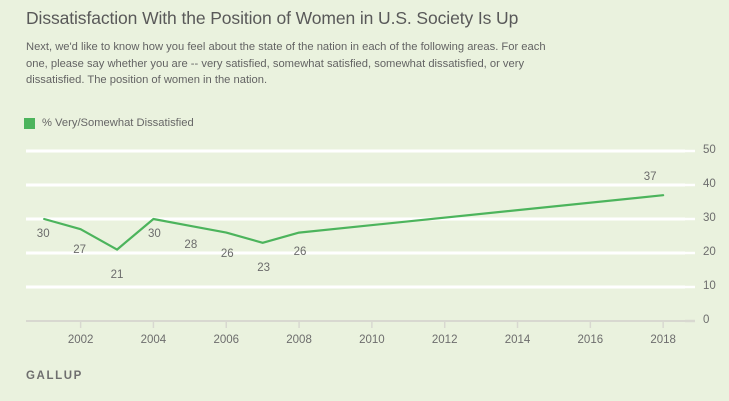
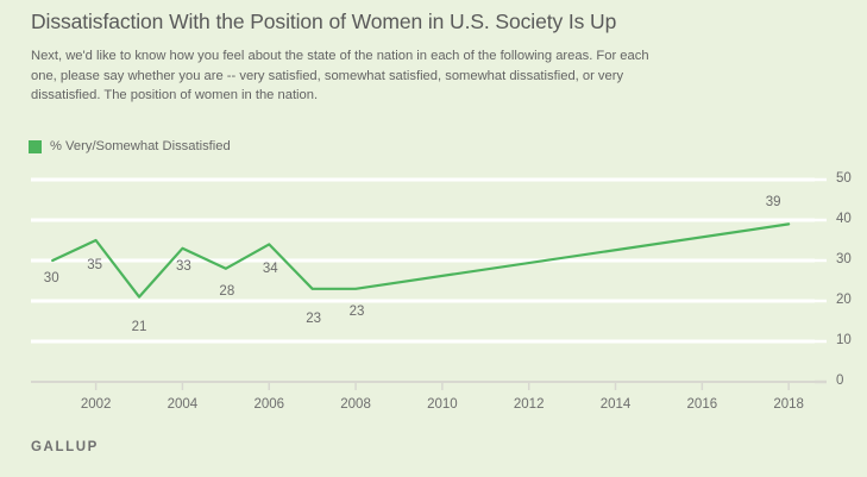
2002: 27 -> 35
2004: 30 -> 33
2006: 26 -> 34
2008: 26 -> 23
2018: 37 -> 39
